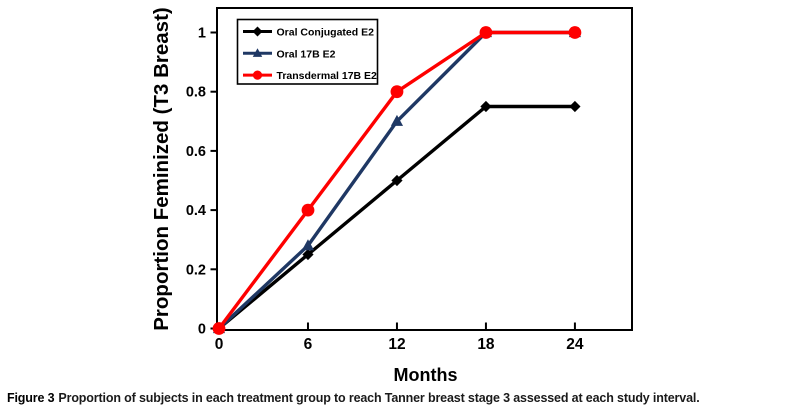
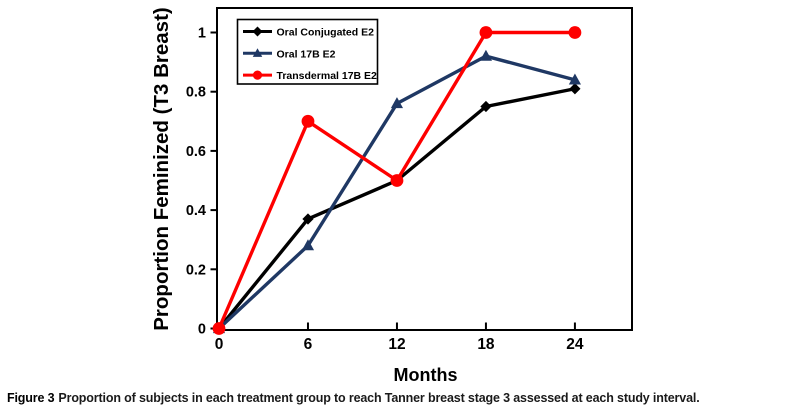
Oral Conjugated E2/6: 0.25 -> 0.37
Transdermal 17B E2/6: 0.4 -> 0.7
Oral 17B E2/12: 0.70 -> 0.76
Transdermal 17B E2/12: 0.8 -> 0.5
Oral 17B E2/18: 1.00 -> 0.92
Oral Conjugated E2/24: 0.75 -> 0.81
Oral 17B E2/24: 1.00 -> 0.84
